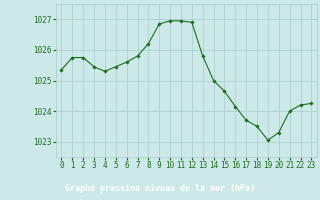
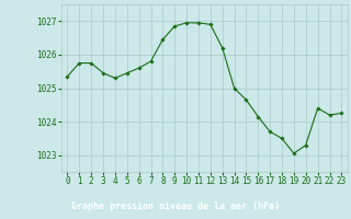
8: 1026.20 -> 1026.45
13: 1025.80 -> 1026.20
21: 1024.00 -> 1024.40
